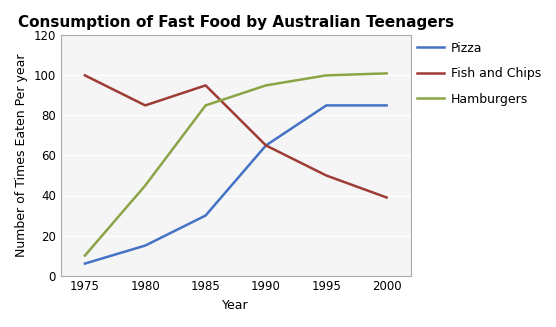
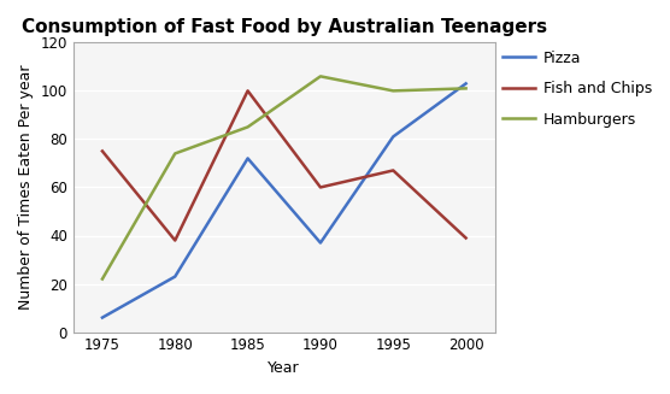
Fish and Chips/1975: 100 -> 75
Hamburgers/1975: 10 -> 22
Pizza/1980: 15 -> 23
Fish and Chips/1980: 85 -> 38
Hamburgers/1980: 45 -> 74
Pizza/1985: 30 -> 72
Fish and Chips/1985: 95 -> 100
Pizza/1990: 65 -> 37
Fish and Chips/1990: 65 -> 60
Hamburgers/1990: 95 -> 106
Pizza/1995: 85 -> 81
Fish and Chips/1995: 50 -> 67
Pizza/2000: 85 -> 103
